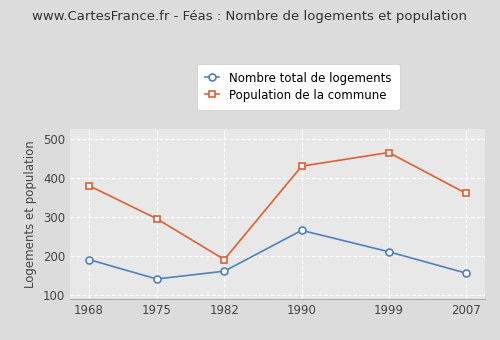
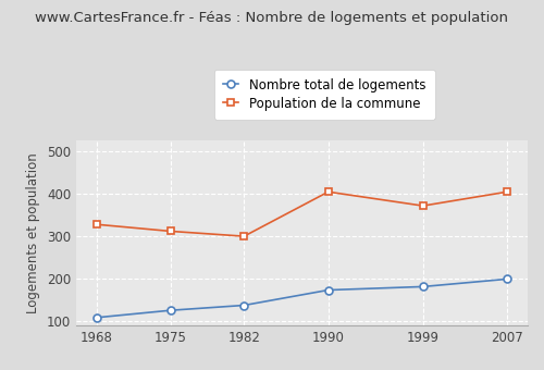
Nombre total de logements/1968: 190 -> 107
Population de la commune/1968: 380 -> 327
Nombre total de logements/1975: 140 -> 124
Population de la commune/1975: 295 -> 311
Nombre total de logements/1982: 160 -> 136
Population de la commune/1982: 190 -> 299
Nombre total de logements/1990: 265 -> 172
Population de la commune/1990: 430 -> 404
Nombre total de logements/1999: 210 -> 180
Population de la commune/1999: 465 -> 371
Nombre total de logements/2007: 155 -> 198
Population de la commune/2007: 360 -> 404
